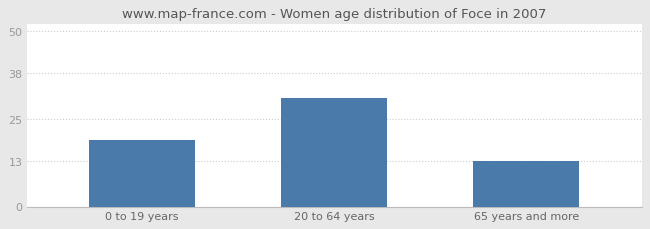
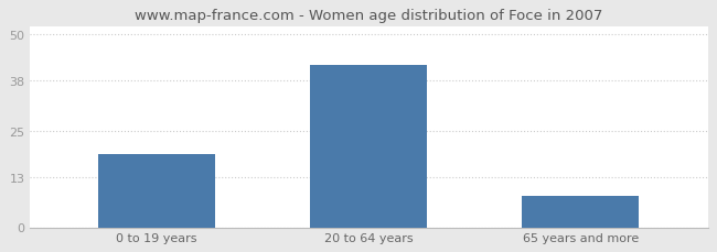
20 to 64 years: 31 -> 42
65 years and more: 13 -> 8
